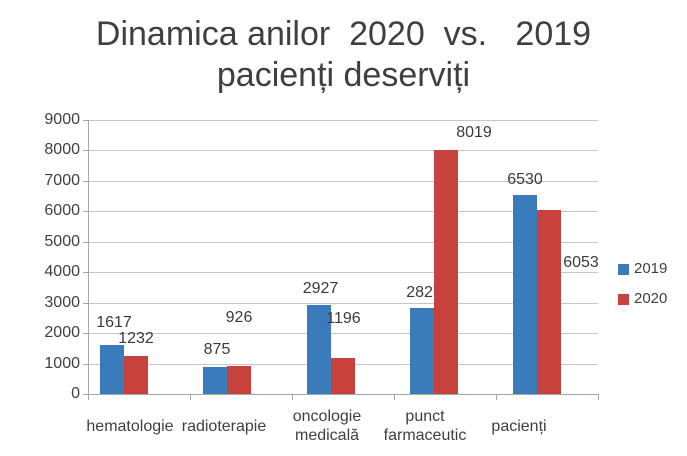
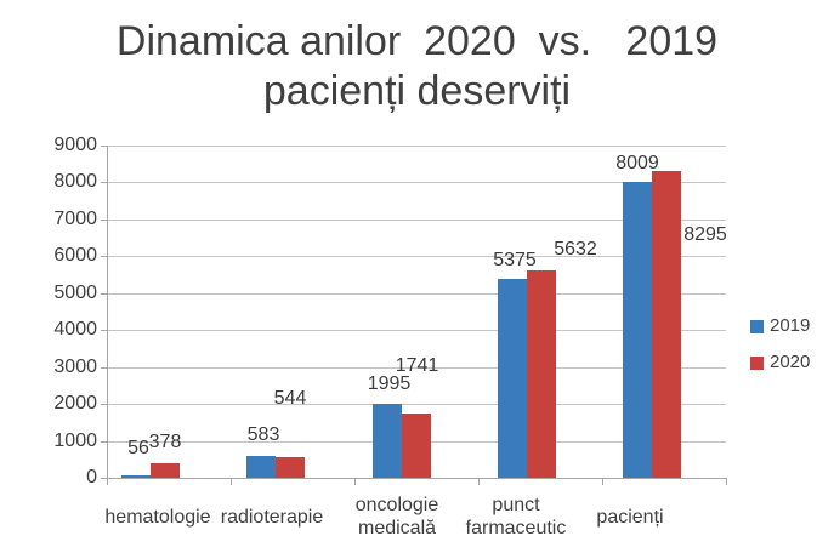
2019/hematologie: 1617 -> 56
2020/hematologie: 1232 -> 378
2019/radioterapie: 875 -> 583
2020/radioterapie: 926 -> 544
2019/oncologie medicală: 2927 -> 1995
2020/oncologie medicală: 1196 -> 1741
2019/punct farmaceutic: 2827 -> 5375
2020/punct farmaceutic: 8019 -> 5632
2019/pacienți: 6530 -> 8009
2020/pacienți: 6053 -> 8295
